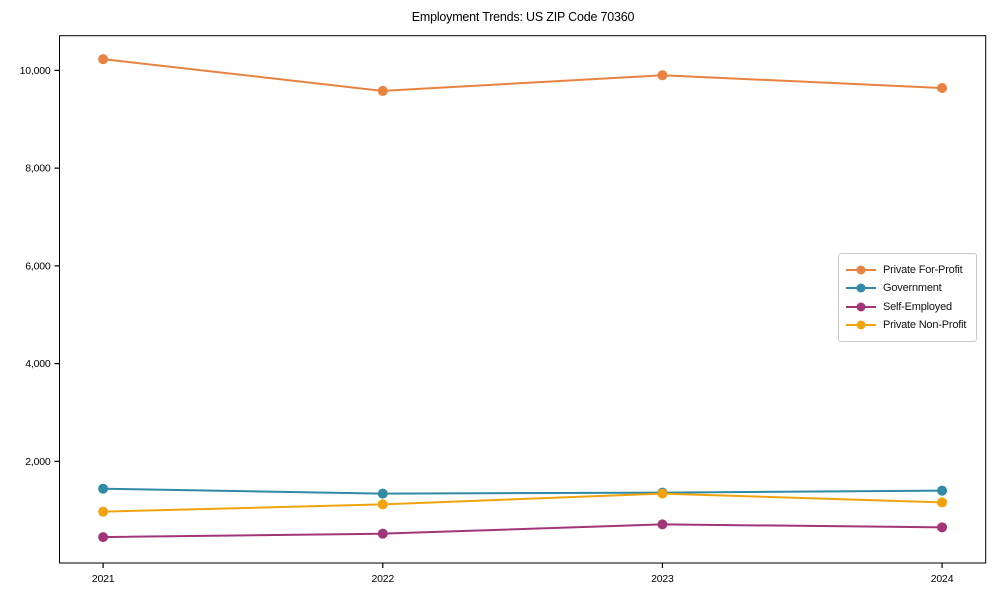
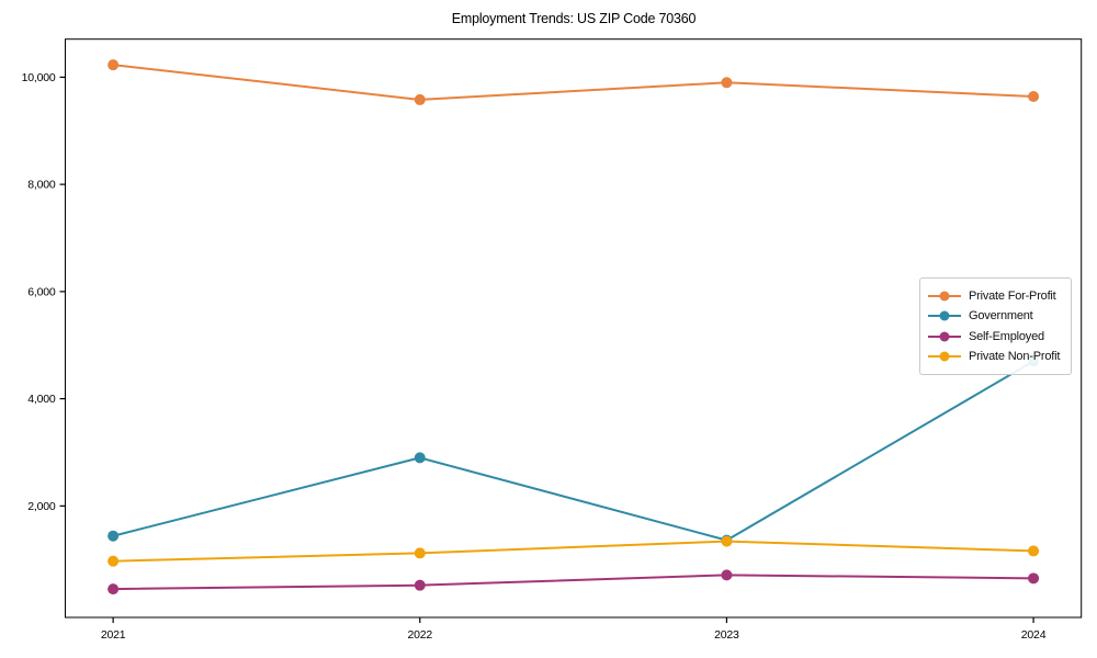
Government/2022: 1300 -> 2900
Government/2024: 1400 -> 4700
